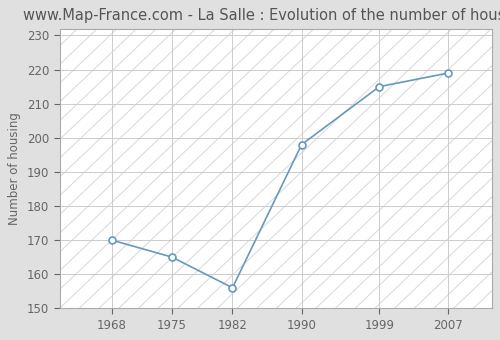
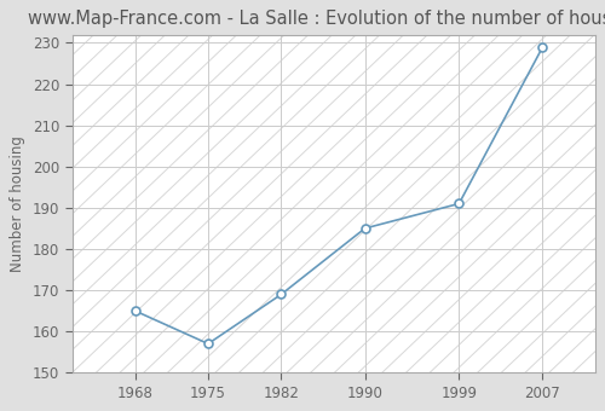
1968: 170 -> 165
1975: 165 -> 157
1982: 156 -> 169
1990: 198 -> 185
1999: 215 -> 191
2007: 219 -> 229
